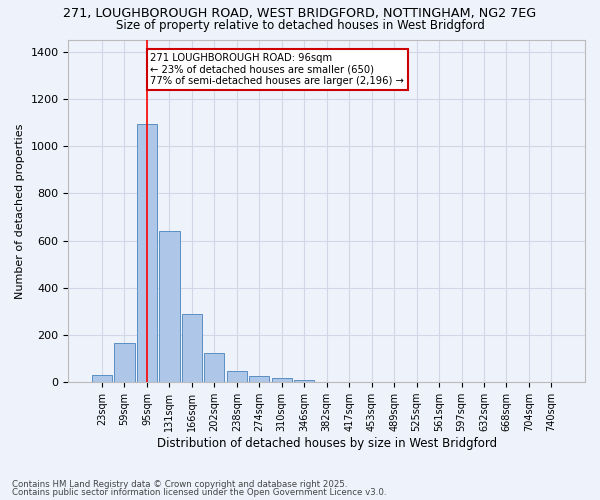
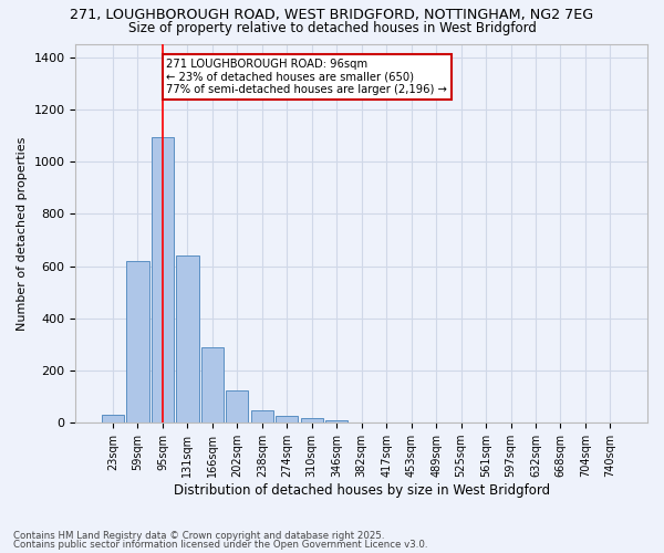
59sqm: 165 -> 620
